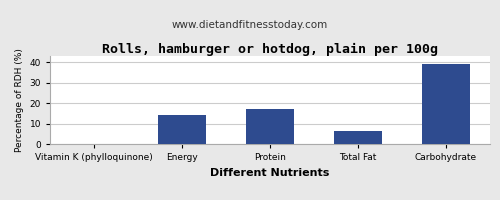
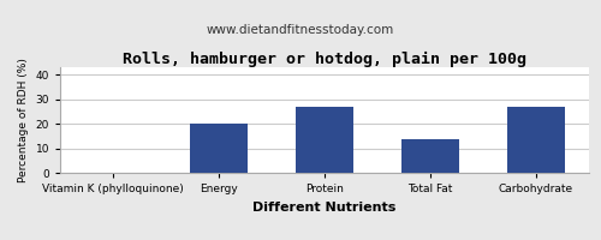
Energy: 14.0 -> 20.0
Protein: 17.0 -> 27.0
Total Fat: 6.5 -> 13.5
Carbohydrate: 39.0 -> 27.0
